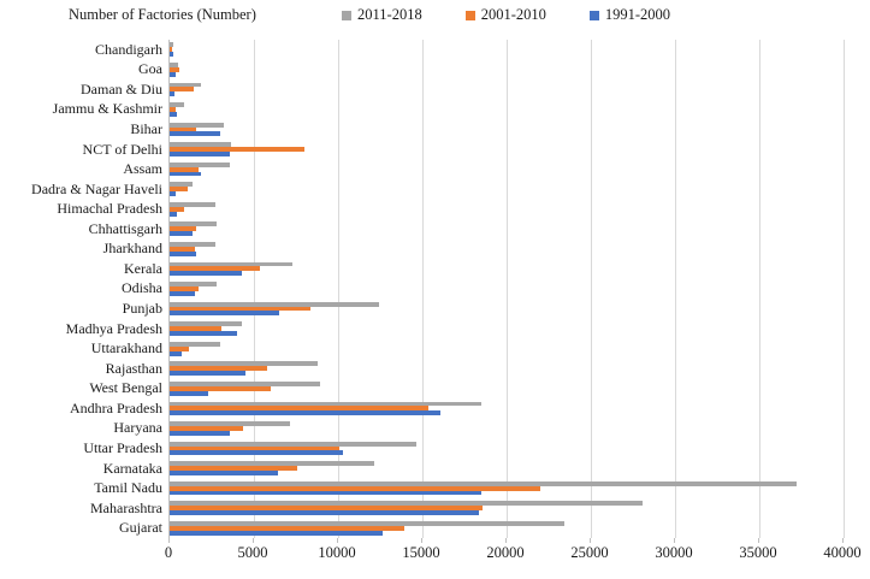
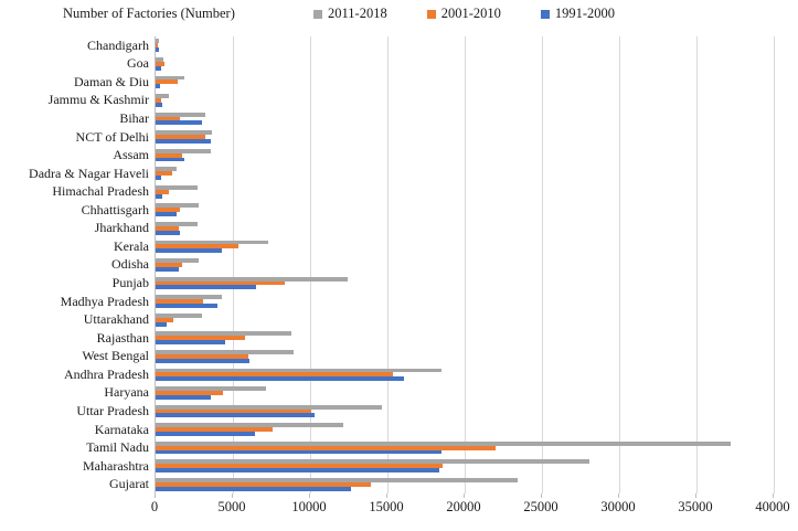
2001-2010/NCT of Delhi: 8000 -> 3200
1991-2000/West Bengal: 2300 -> 6100
